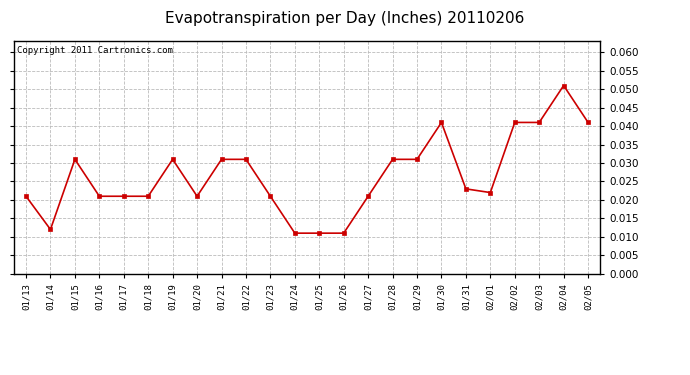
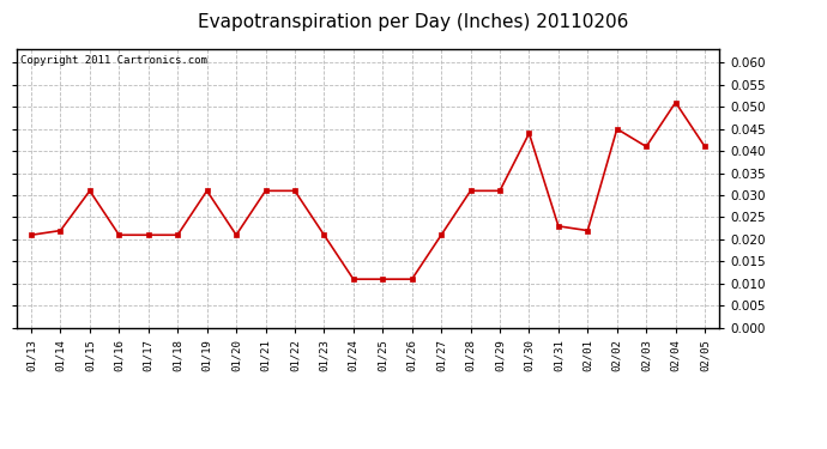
01/14: 0.012 -> 0.022
01/30: 0.041 -> 0.044
02/02: 0.041 -> 0.045
